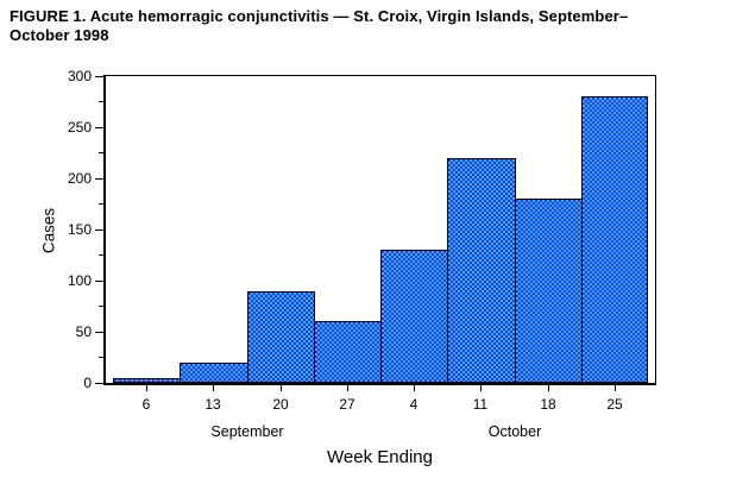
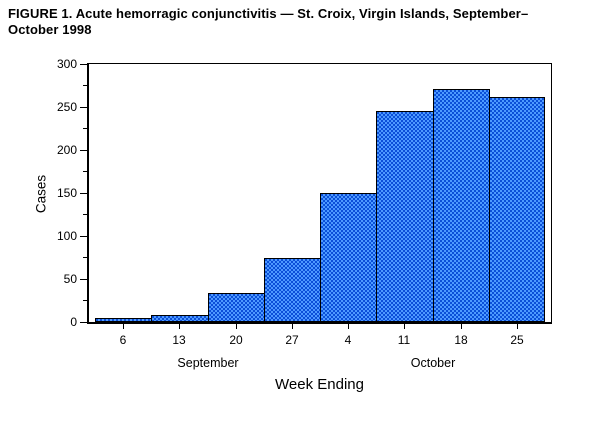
13: 20 -> 10
20: 90 -> 30
27: 60 -> 70
4: 130 -> 150
11: 220 -> 240
18: 180 -> 270
25: 280 -> 260
